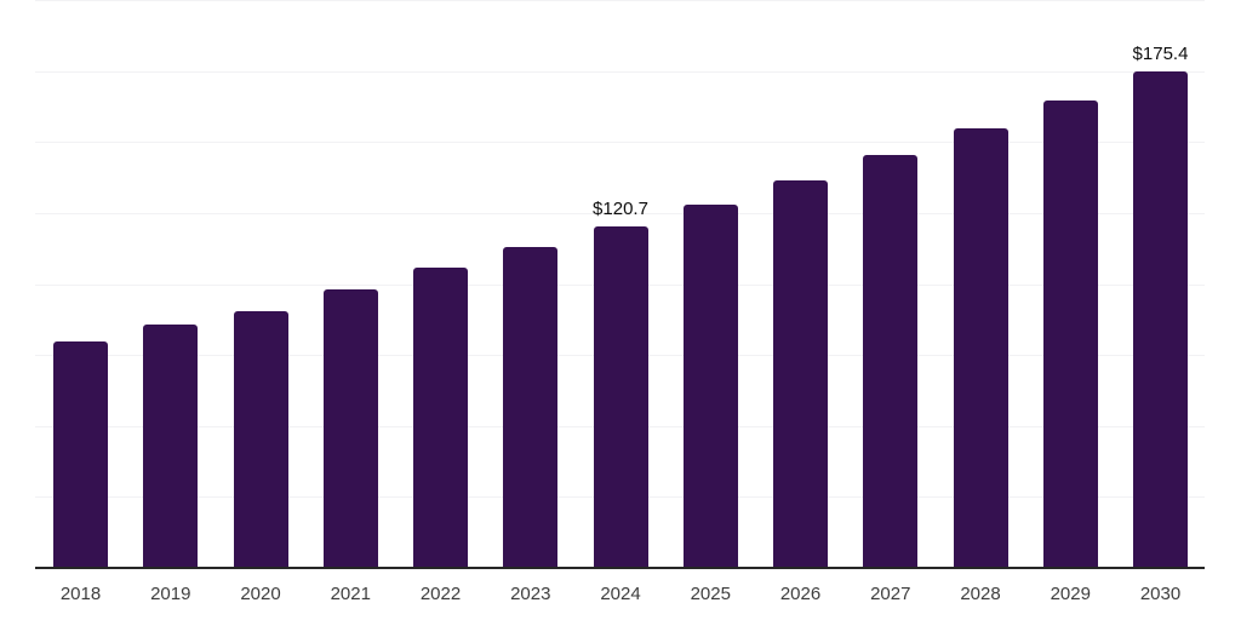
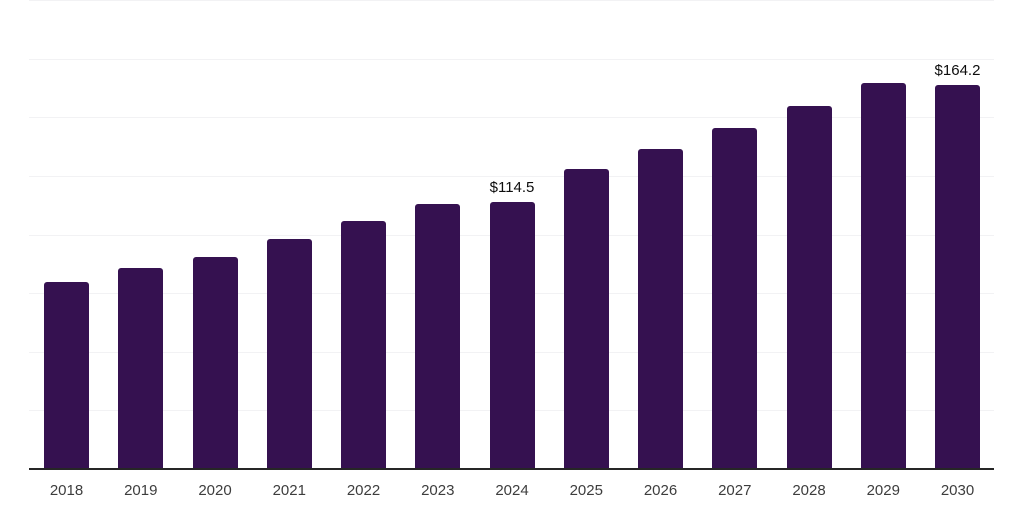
2024: $120.7 -> $114.5
2030: $175.4 -> $164.2
